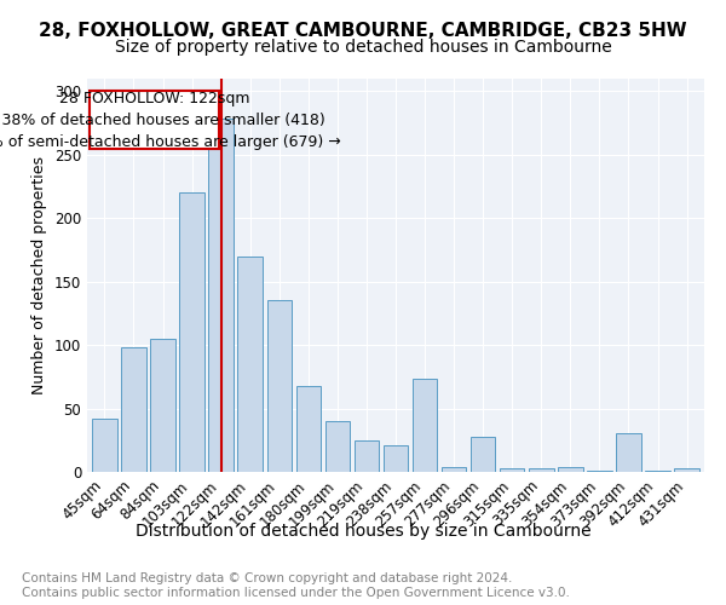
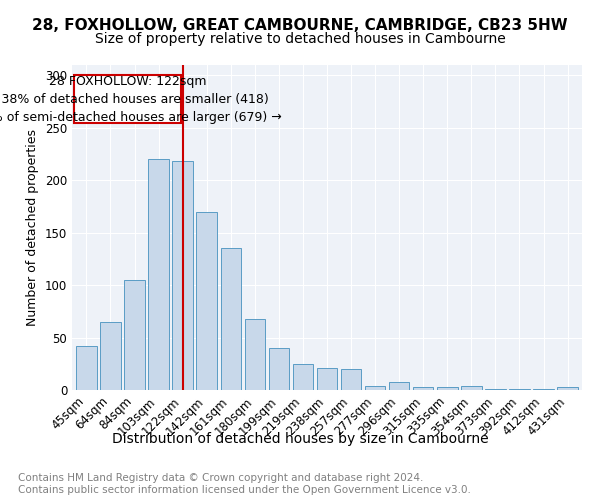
64sqm: 98 -> 65
122sqm: 279 -> 218
257sqm: 73 -> 20
296sqm: 28 -> 8
392sqm: 31 -> 1
